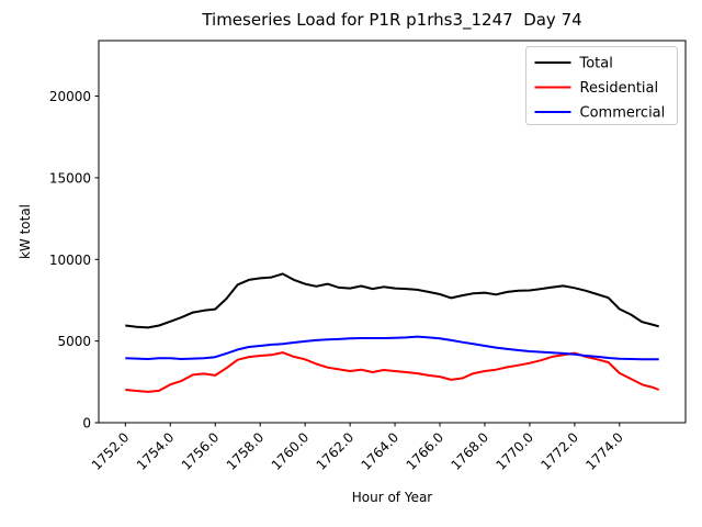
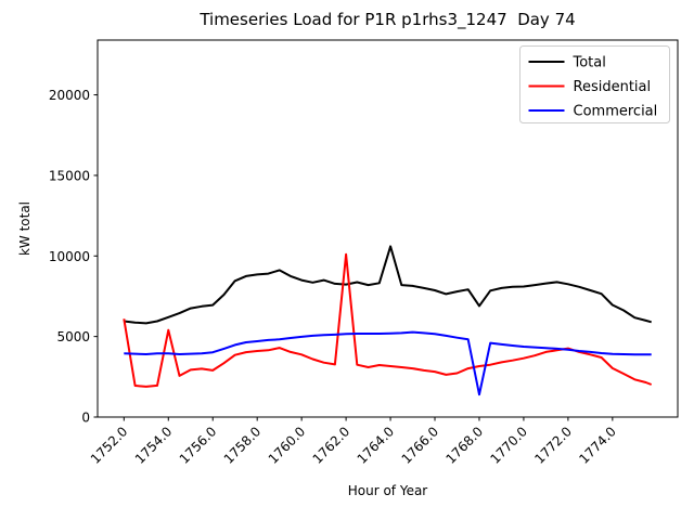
Residential/1752.0: 2000 -> 6100
Residential/1754.0: 2300 -> 5400
Residential/1762.0: 3200 -> 10100
Total/1764.0: 8200 -> 10600
Total/1768.0: 8000 -> 6900
Commercial/1768.0: 4700 -> 1400
